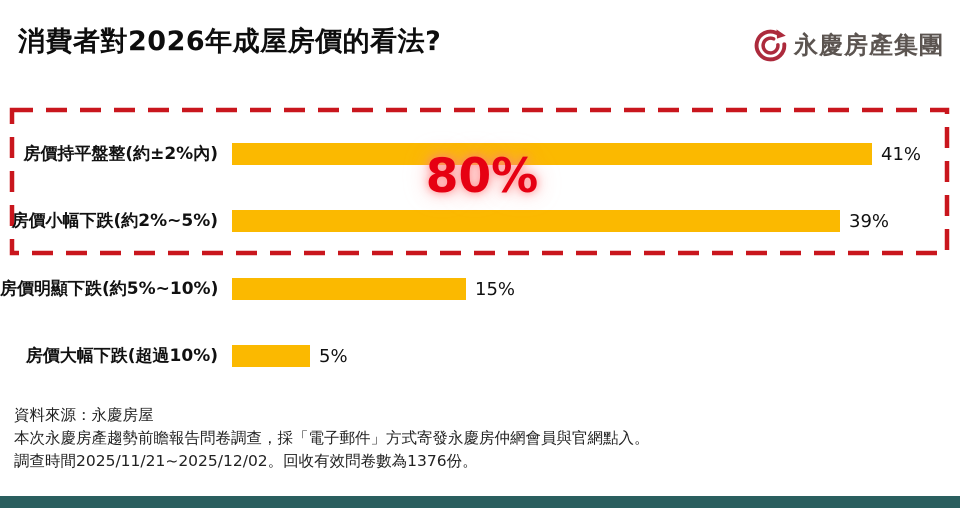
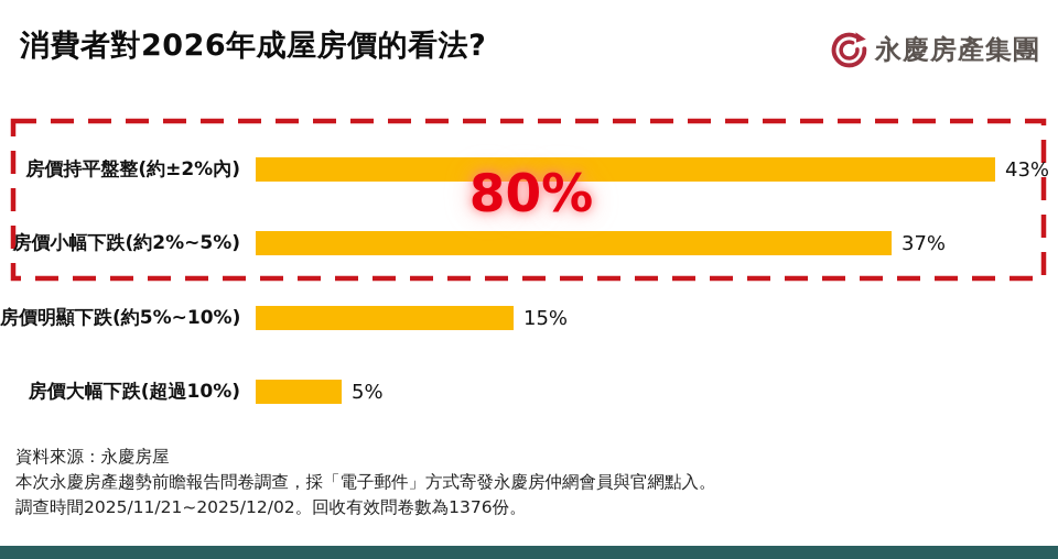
房價持平盤整(約±2%內): 41% -> 43%
房價小幅下跌(約2%~5%): 39% -> 37%
